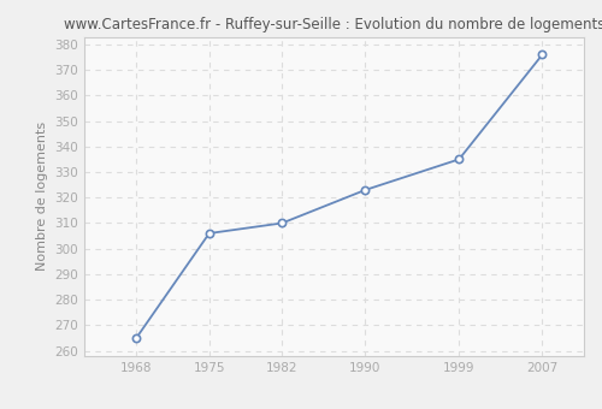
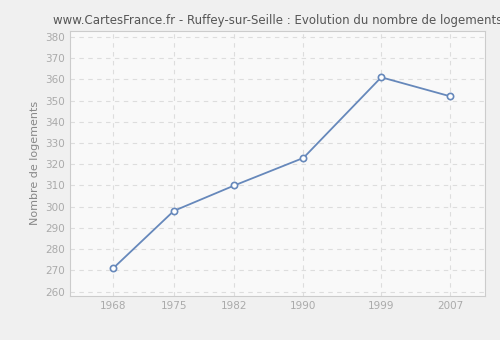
1968: 265 -> 271
1975: 306 -> 298
1999: 335 -> 361
2007: 376 -> 352
